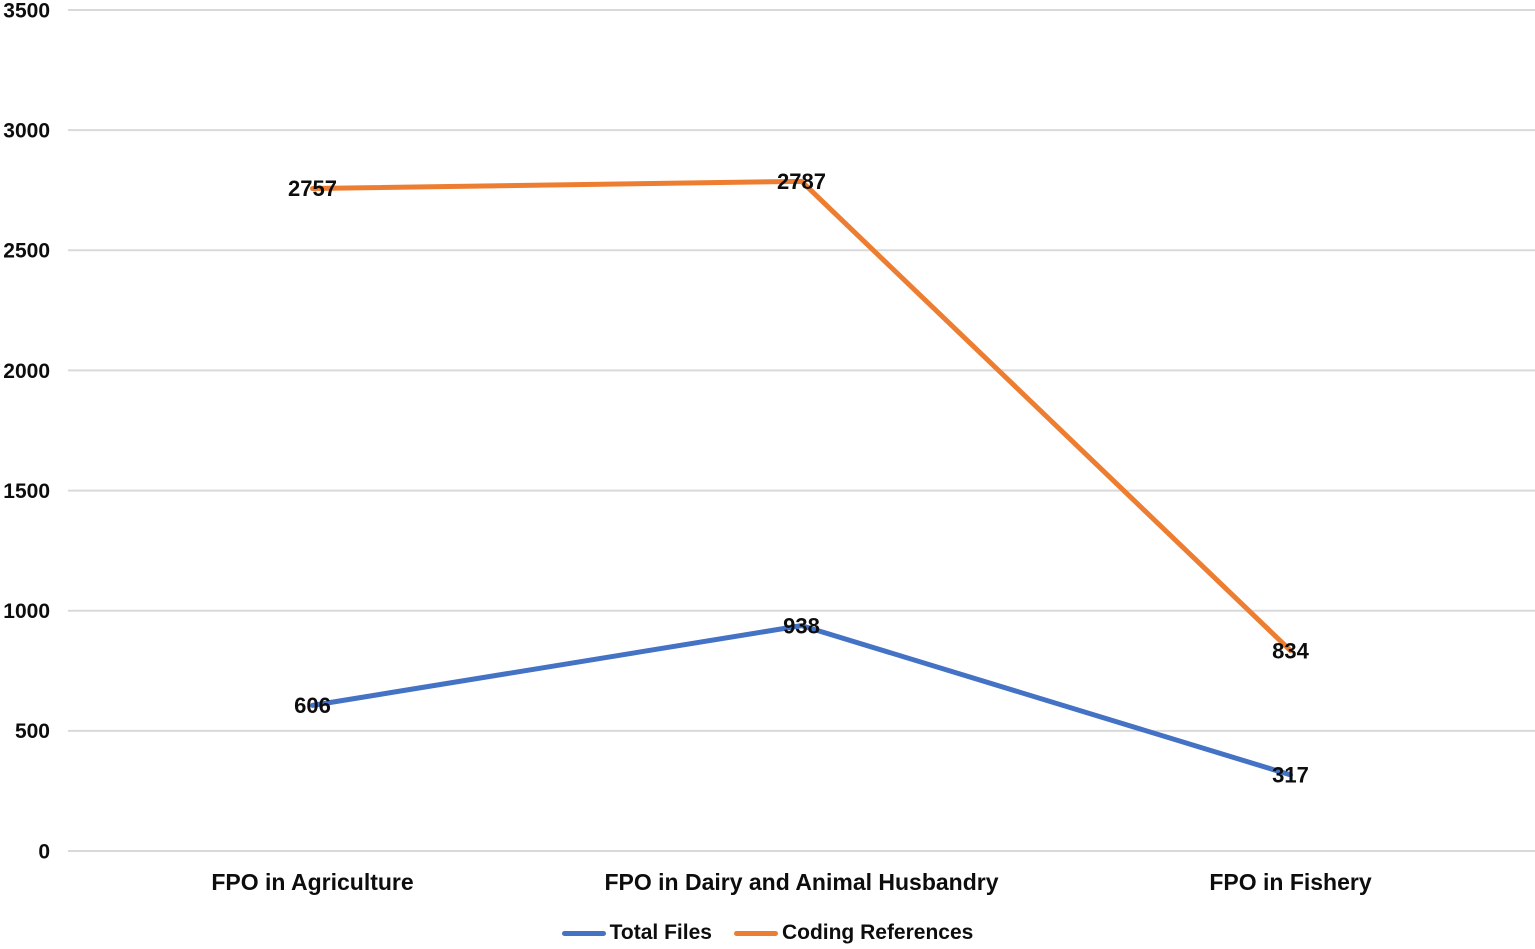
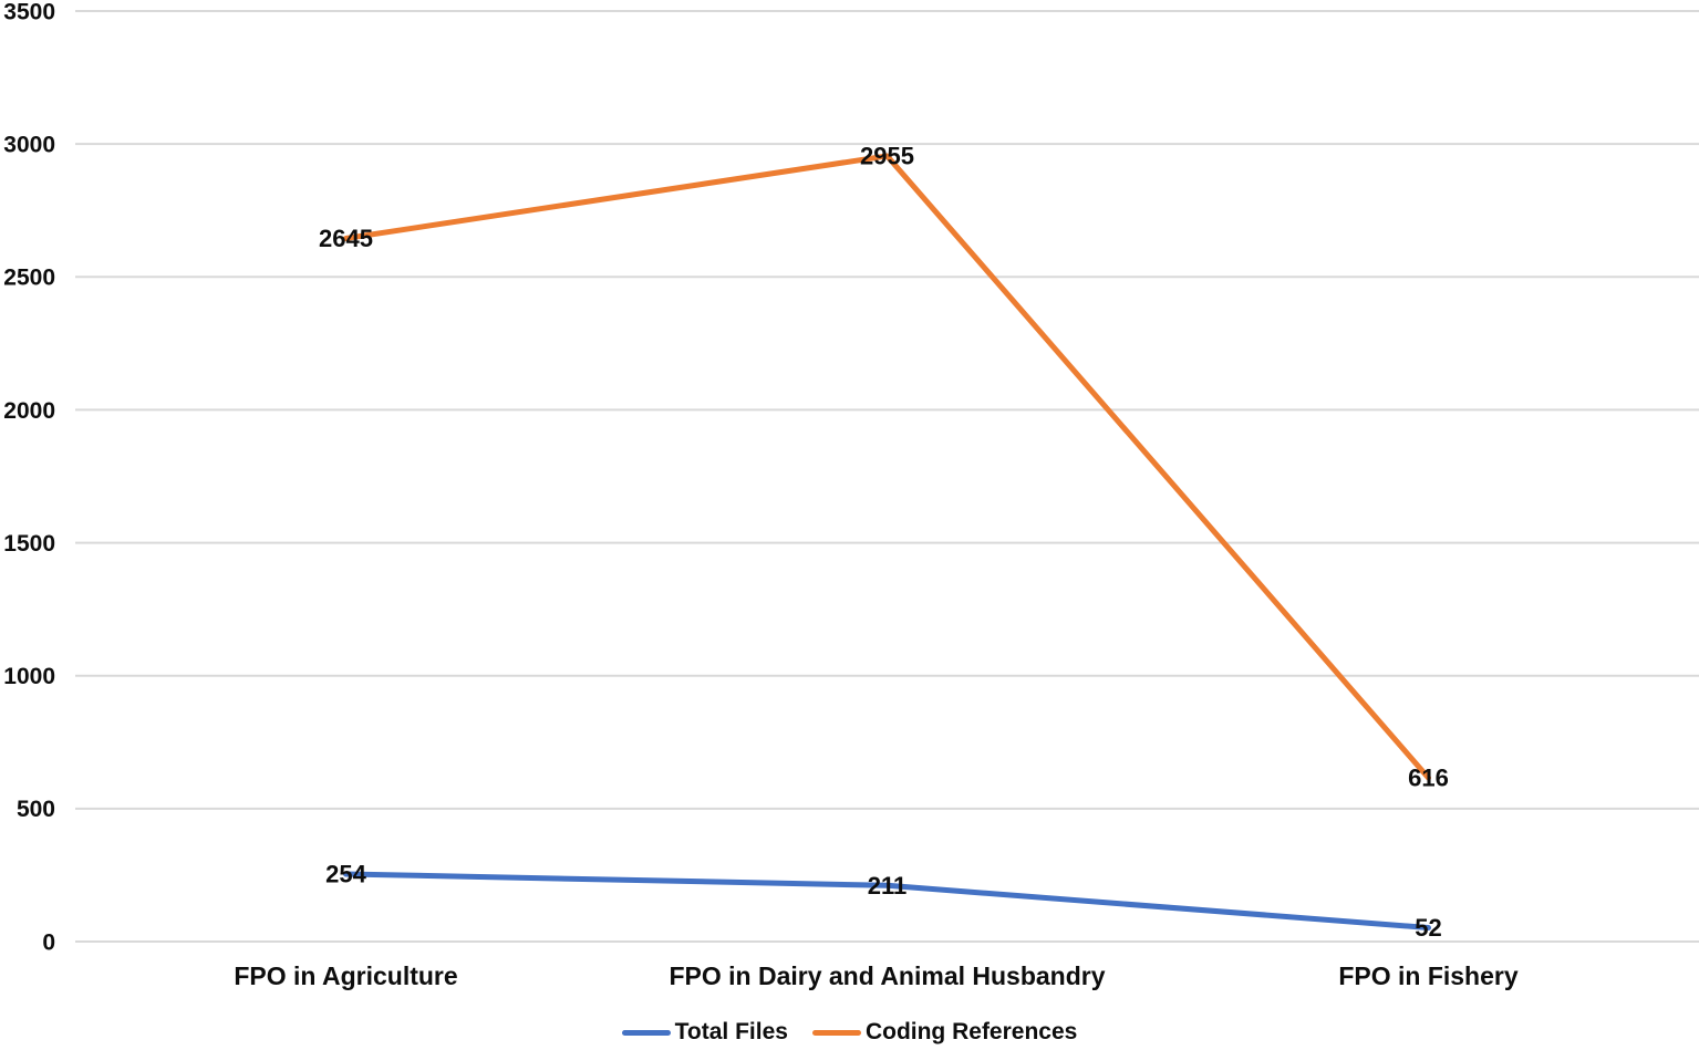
Total Files/FPO in Agriculture: 606 -> 254
Coding References/FPO in Agriculture: 2757 -> 2645
Total Files/FPO in Dairy and Animal Husbandry: 938 -> 211
Coding References/FPO in Dairy and Animal Husbandry: 2787 -> 2955
Total Files/FPO in Fishery: 317 -> 52
Coding References/FPO in Fishery: 834 -> 616
